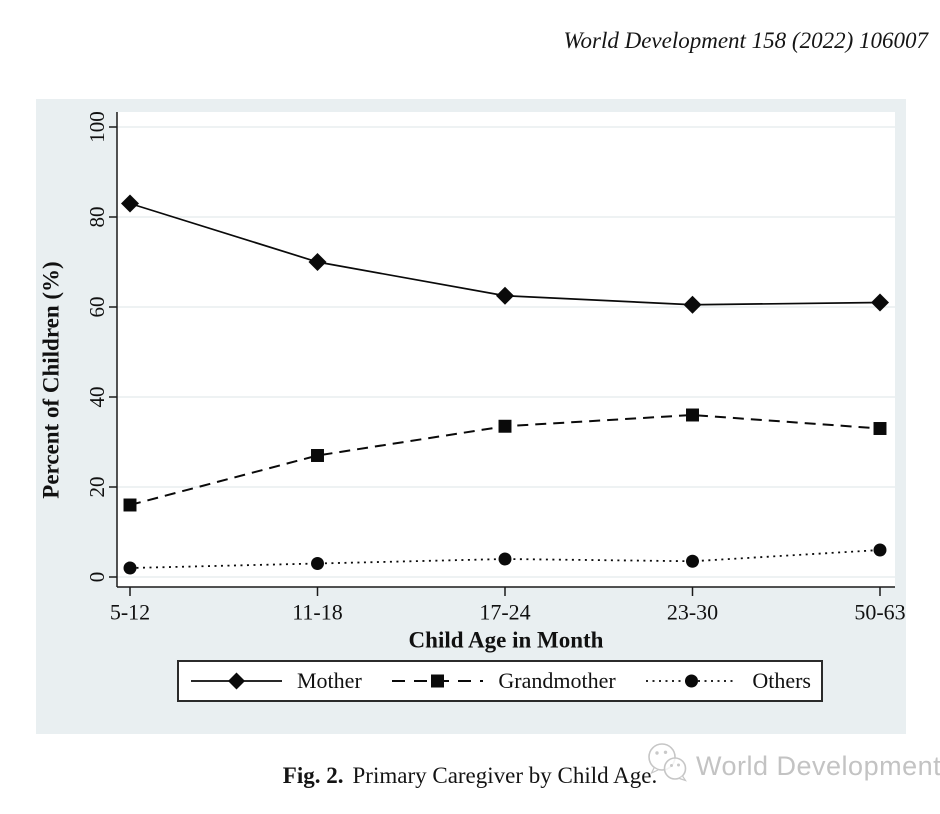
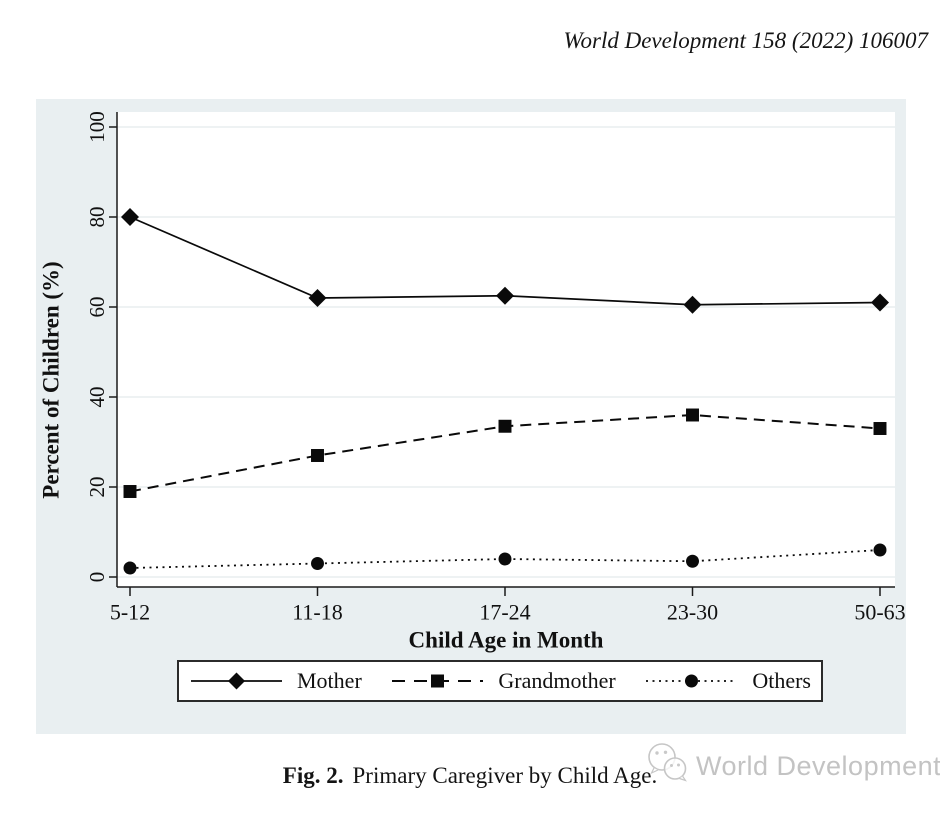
Mother/5-12: 83 -> 80
Grandmother/5-12: 16 -> 19
Mother/11-18: 70 -> 62
